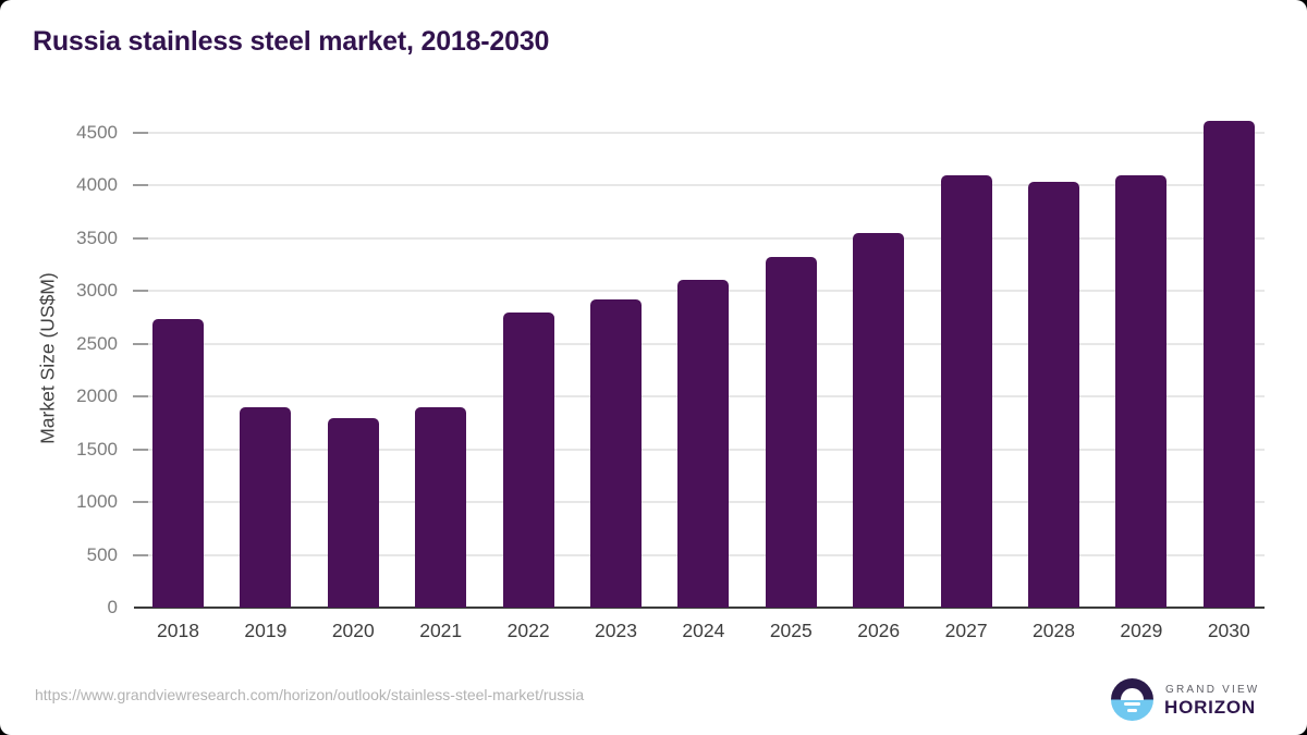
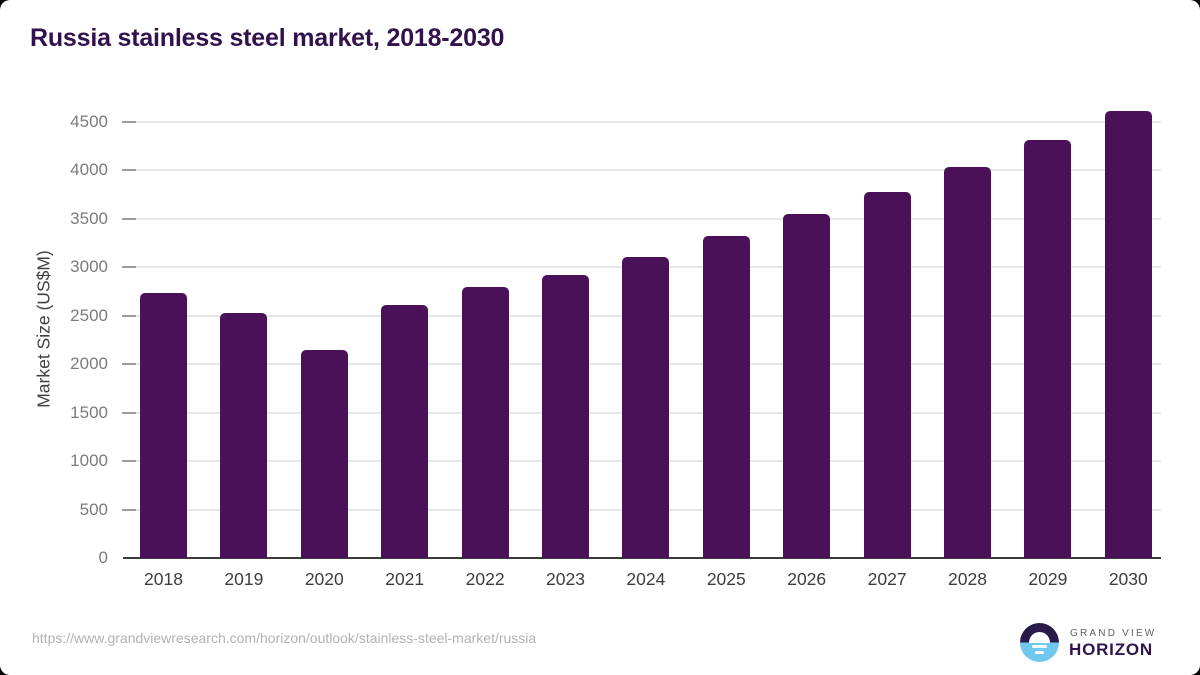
2019: 1900 -> 2500
2020: 1800 -> 2200
2021: 1900 -> 2600
2027: 4100 -> 3800
2029: 4100 -> 4300
